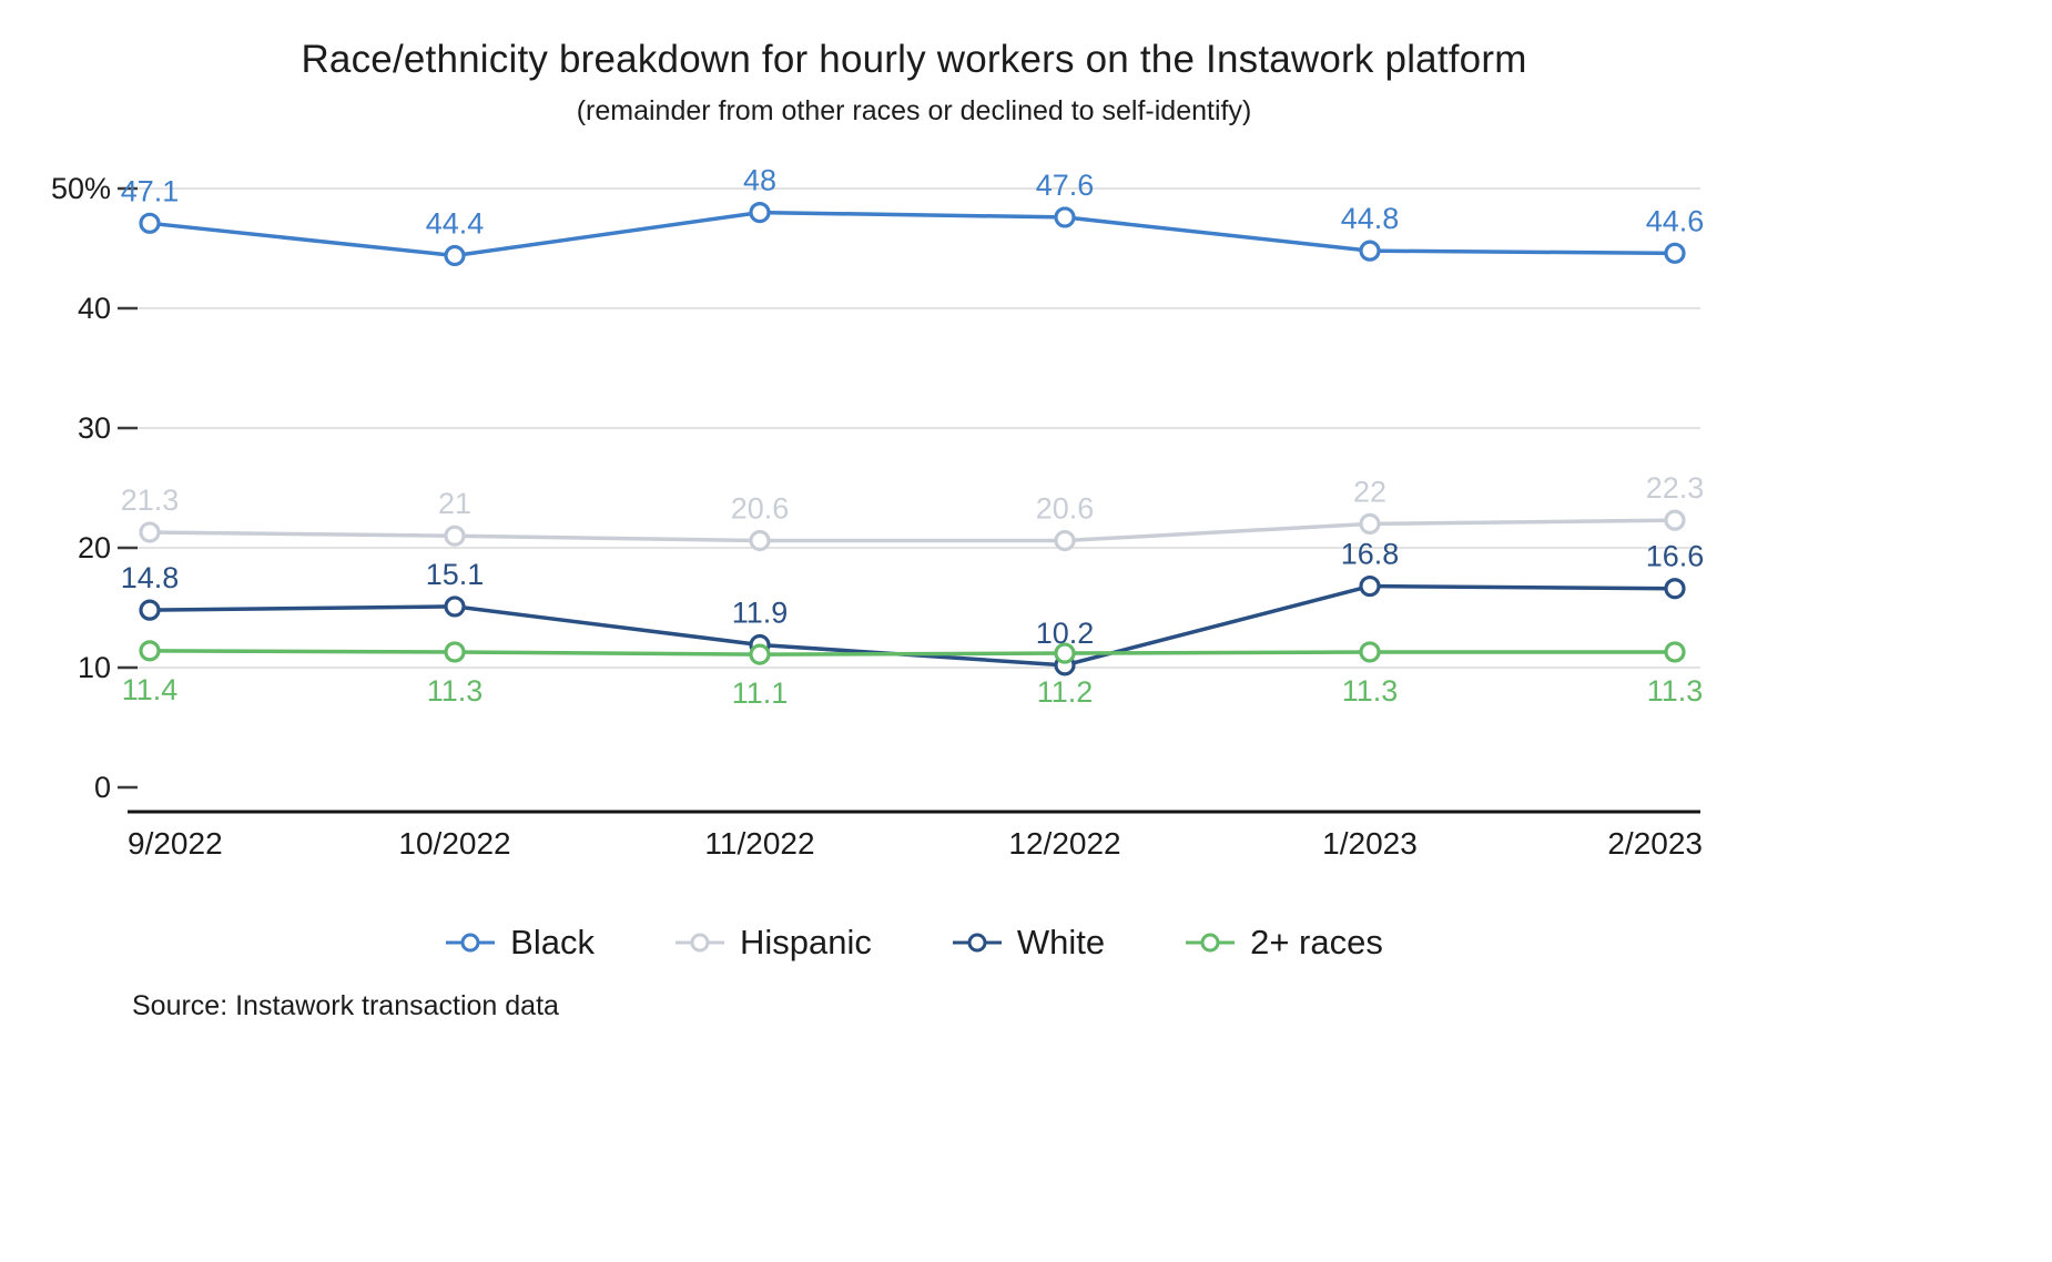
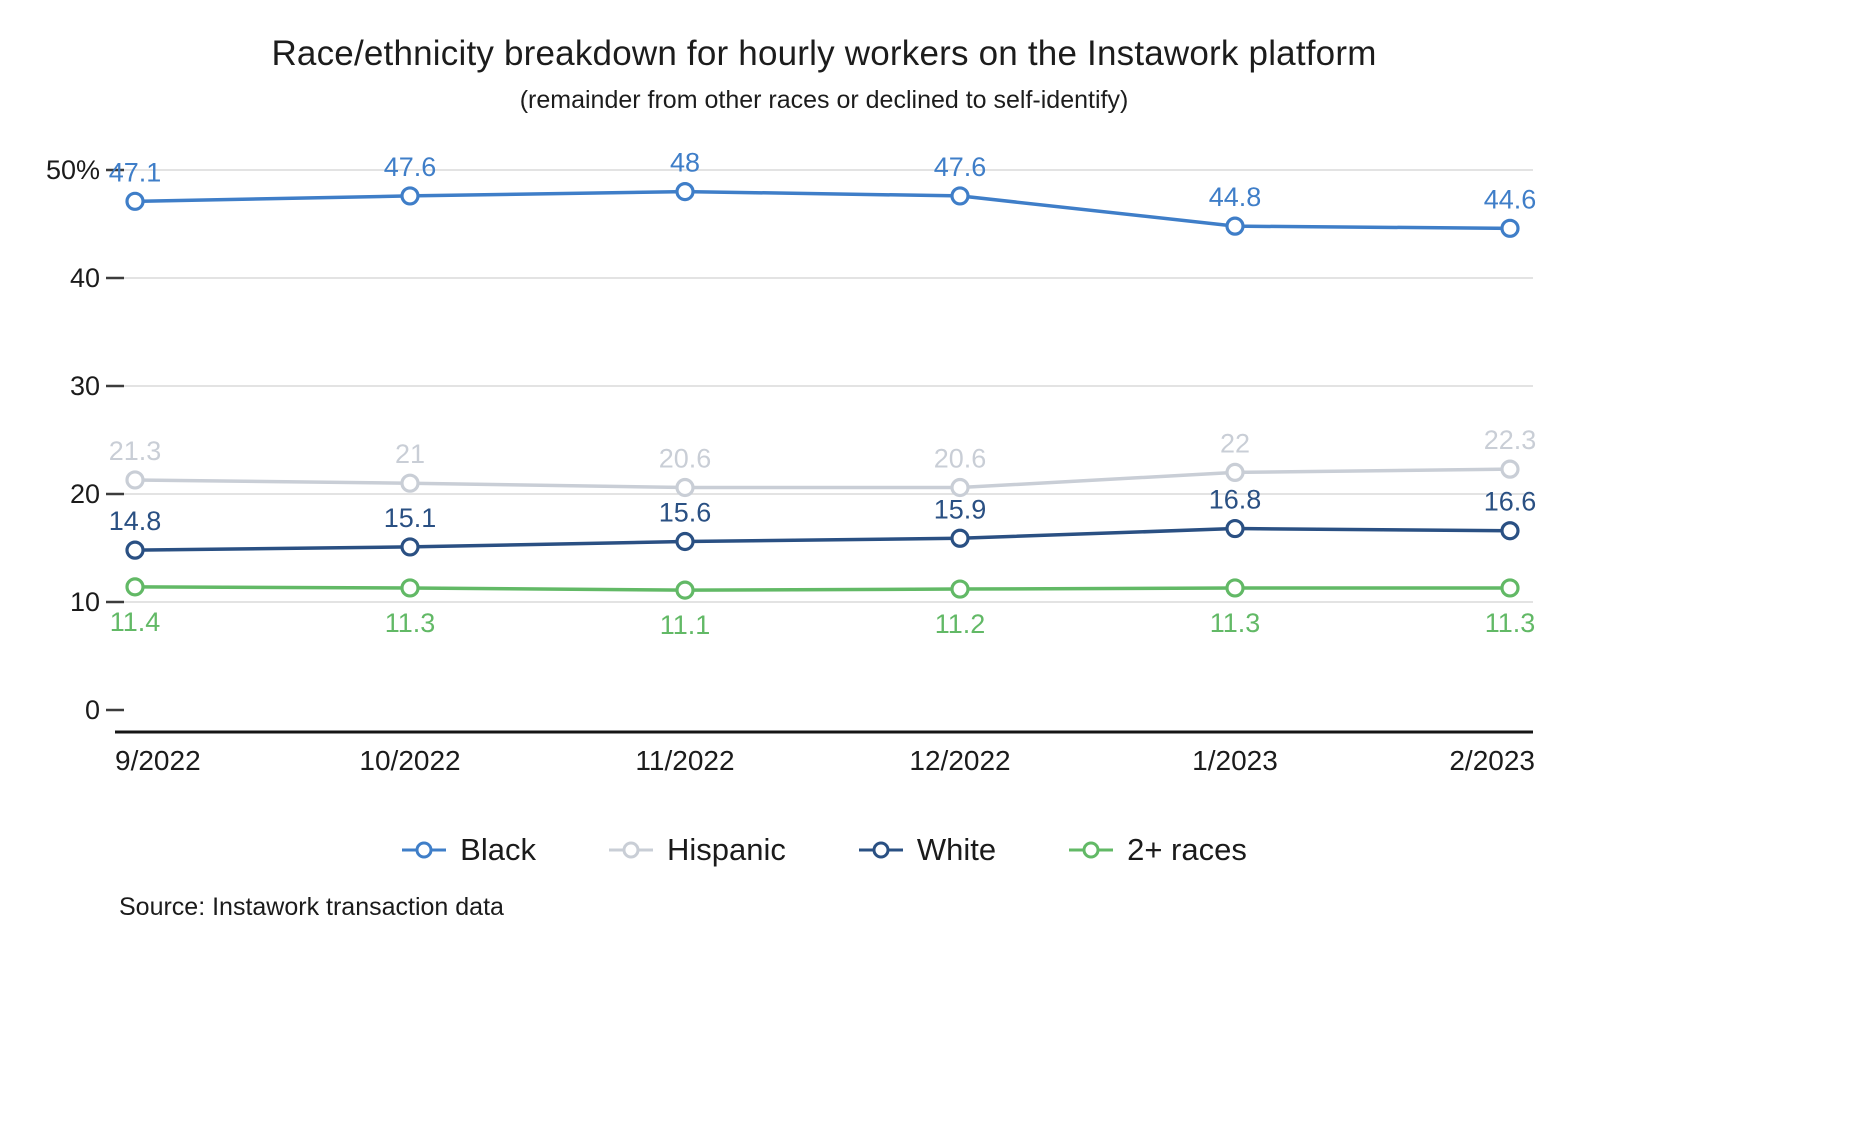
Black/10/2022: 44.4 -> 47.6
White/11/2022: 11.9 -> 15.6
White/12/2022: 10.2 -> 15.9
